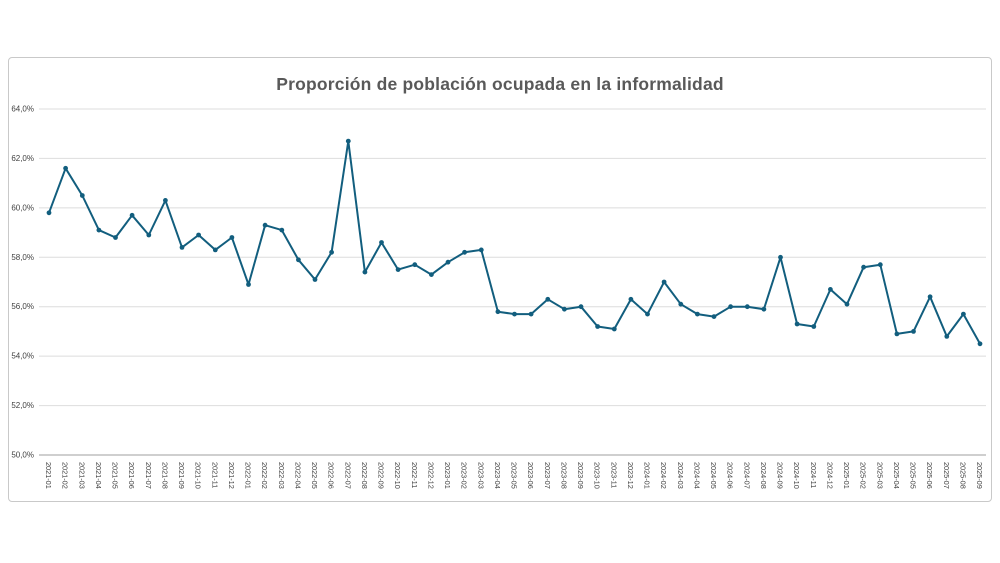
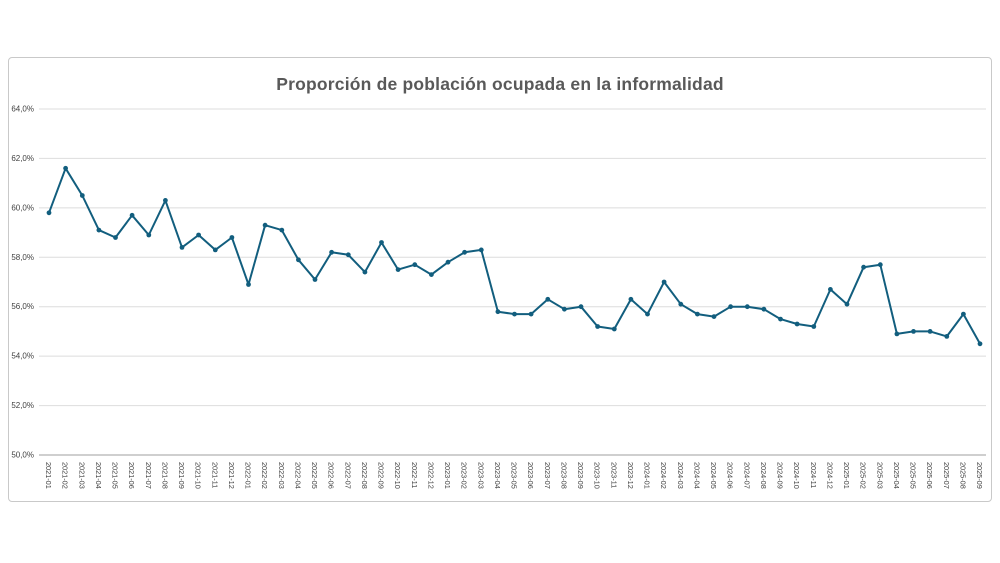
2022-07: 62,7% -> 58,1%
2024-09: 58,0% -> 55,5%
2025-06: 56,4% -> 55,0%
